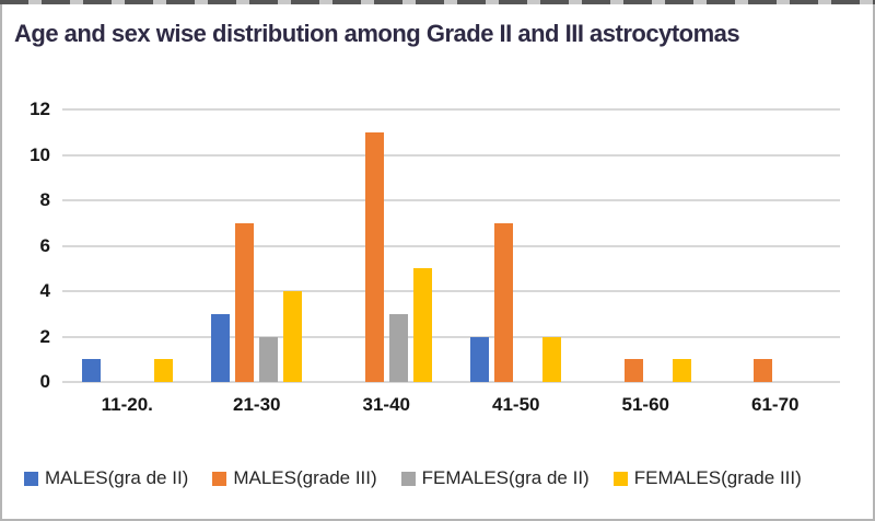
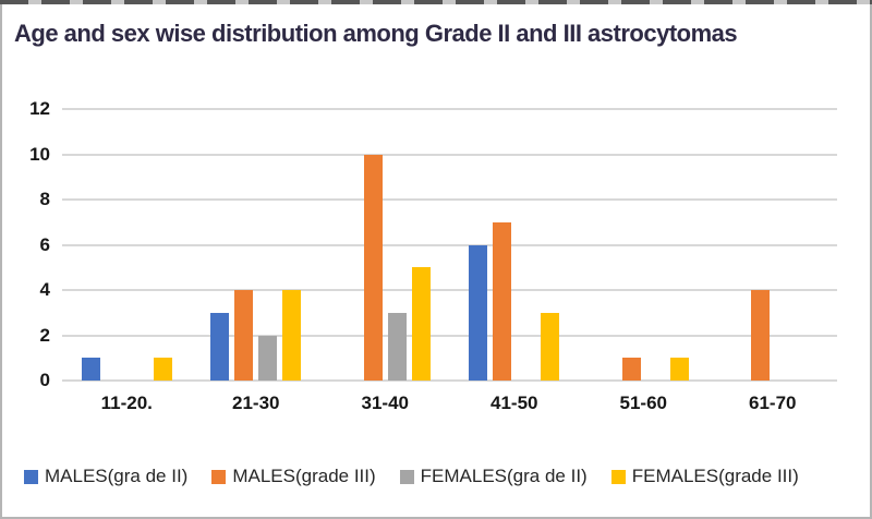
MALES(grade III)/21-30: 7 -> 4
MALES(grade III)/31-40: 11 -> 10
MALES(gra de II)/41-50: 2 -> 6
FEMALES(grade III)/41-50: 2 -> 3
MALES(grade III)/61-70: 1 -> 4
